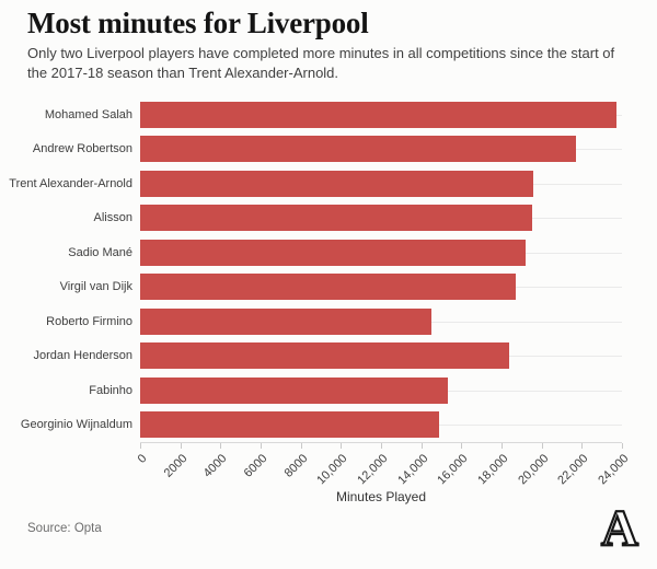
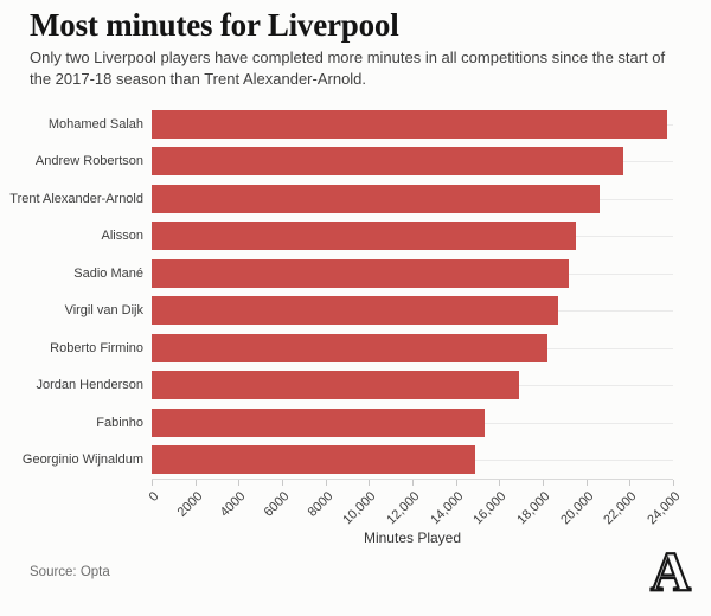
Trent Alexander-Arnold: 19600 -> 20600
Roberto Firmino: 14500 -> 18200
Jordan Henderson: 18400 -> 16900
